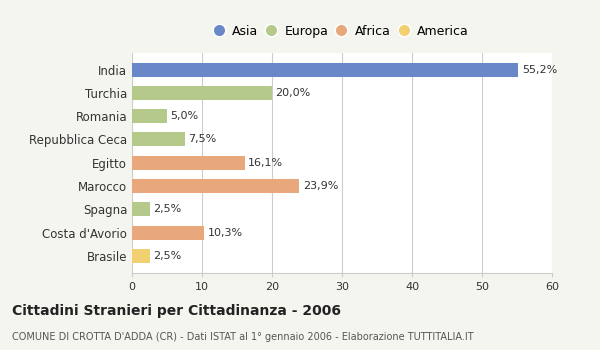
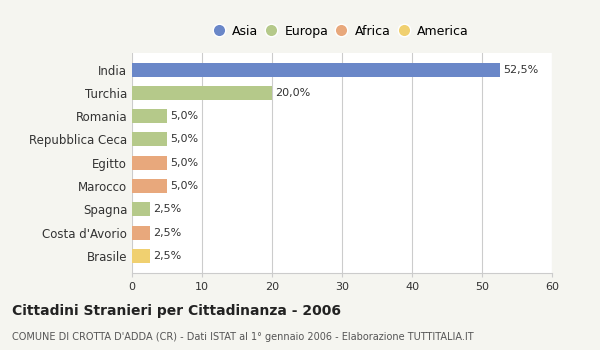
India: 55,2% -> 52,5%
Repubblica Ceca: 7,5% -> 5,0%
Egitto: 16,1% -> 5,0%
Marocco: 23,9% -> 5,0%
Costa d'Avorio: 10,3% -> 2,5%
